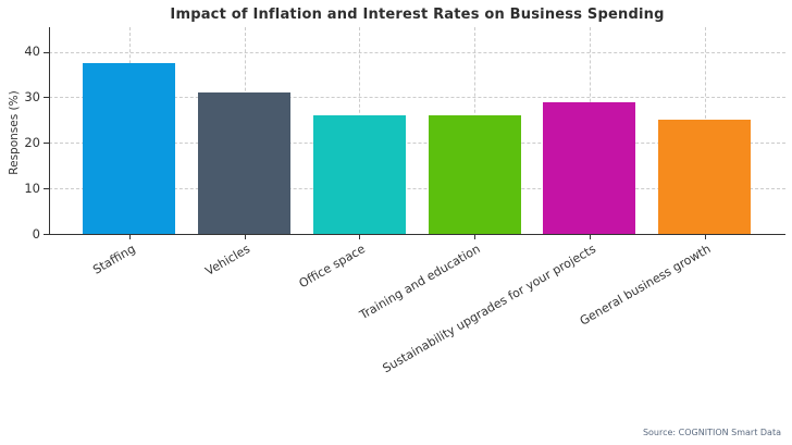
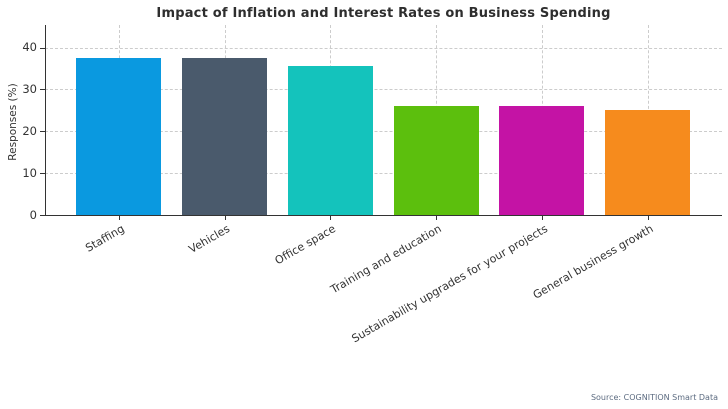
Vehicles: 31 -> 38
Office space: 26 -> 36
Sustainability upgrades for your projects: 29 -> 26
